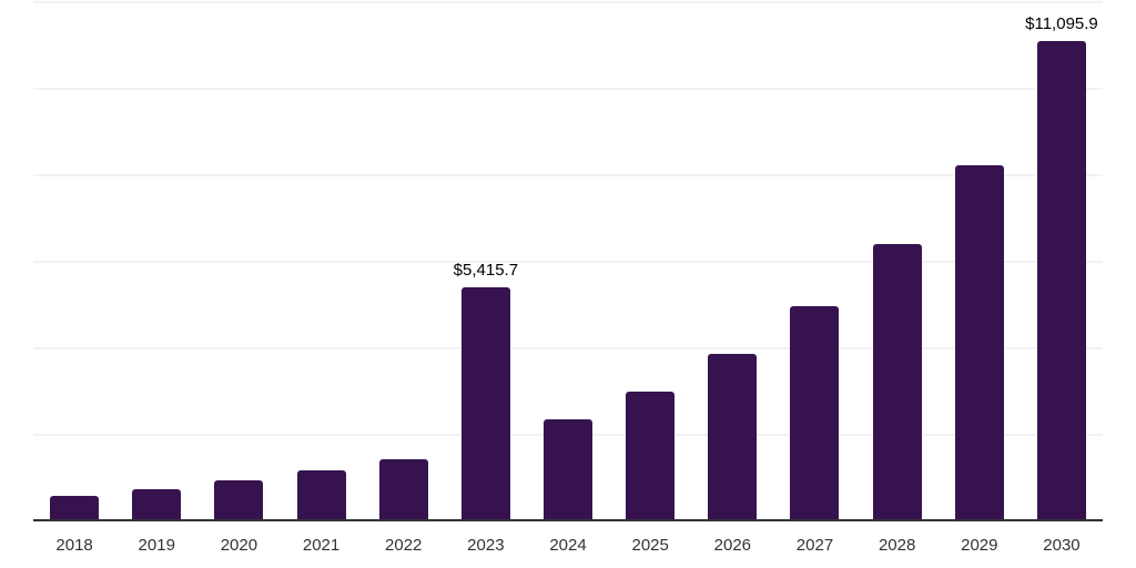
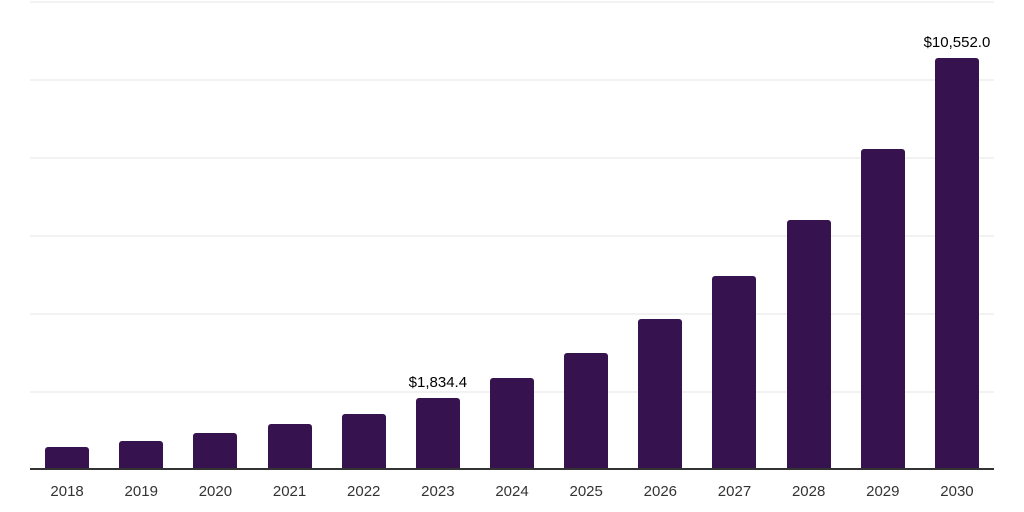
2023: $5,415.7 -> $1,834.4
2030: $11,095.9 -> $10,552.0
